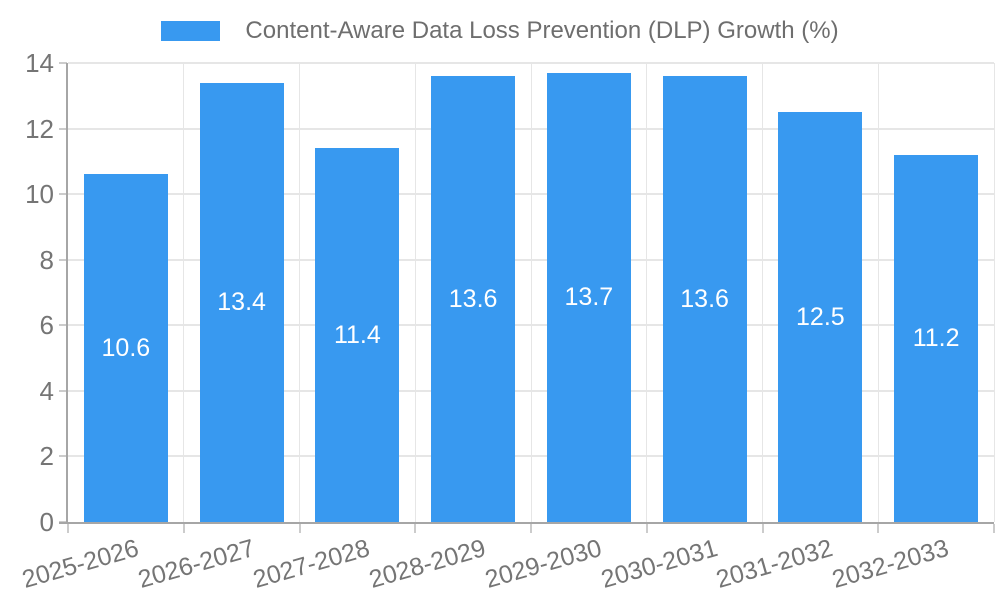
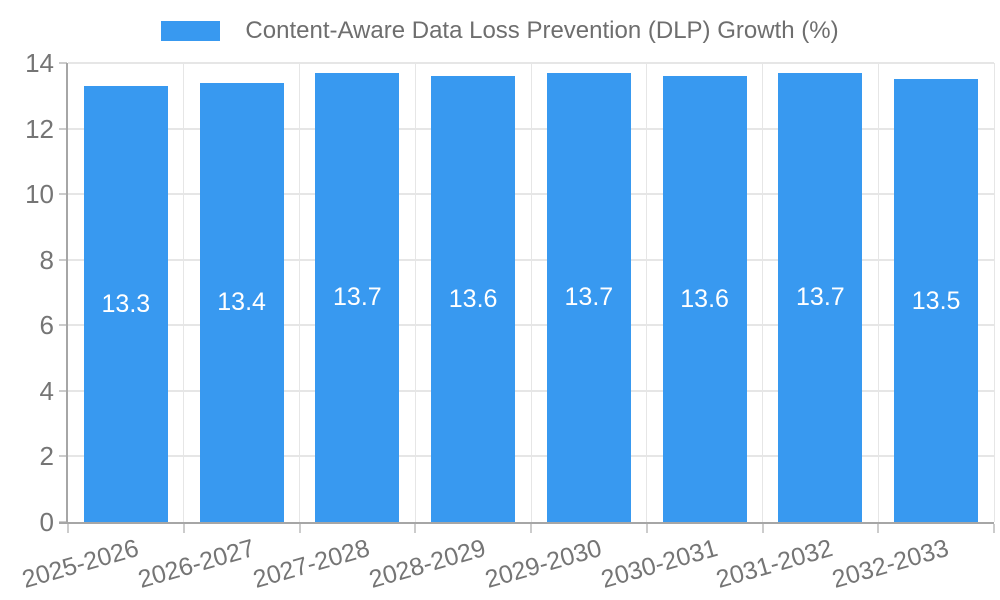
2025-2026: 10.6 -> 13.3
2027-2028: 11.4 -> 13.7
2031-2032: 12.5 -> 13.7
2032-2033: 11.2 -> 13.5
